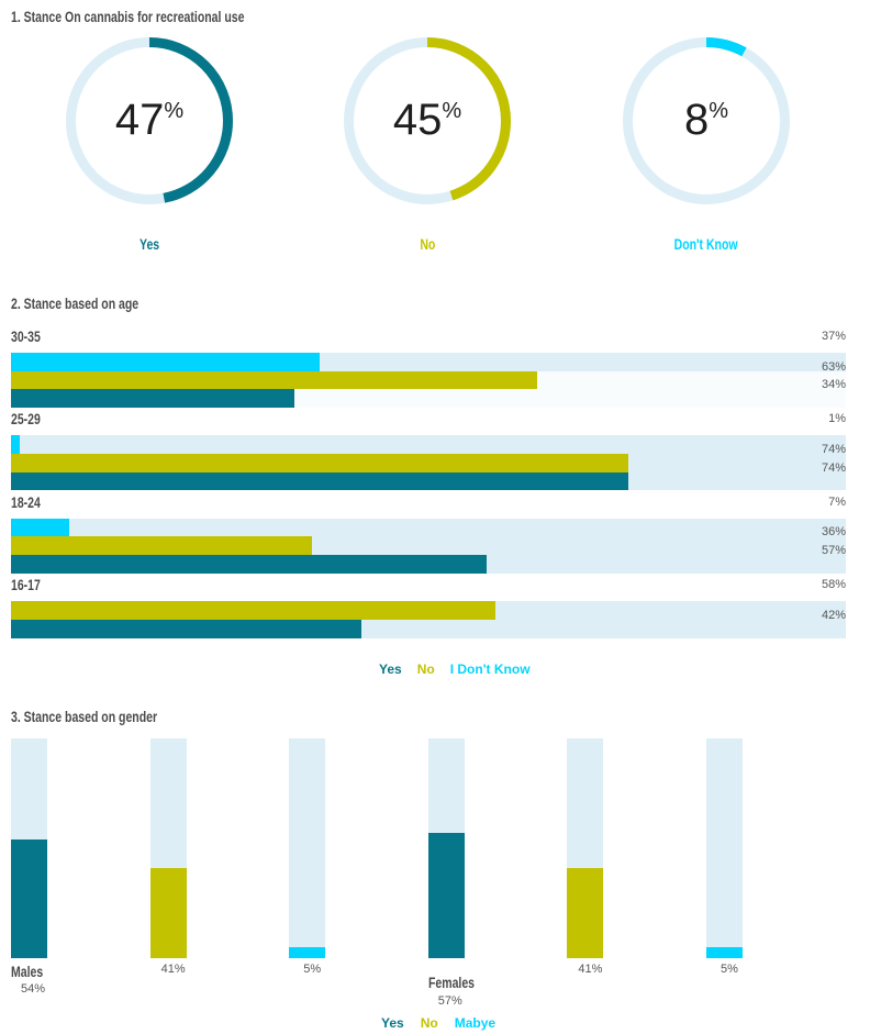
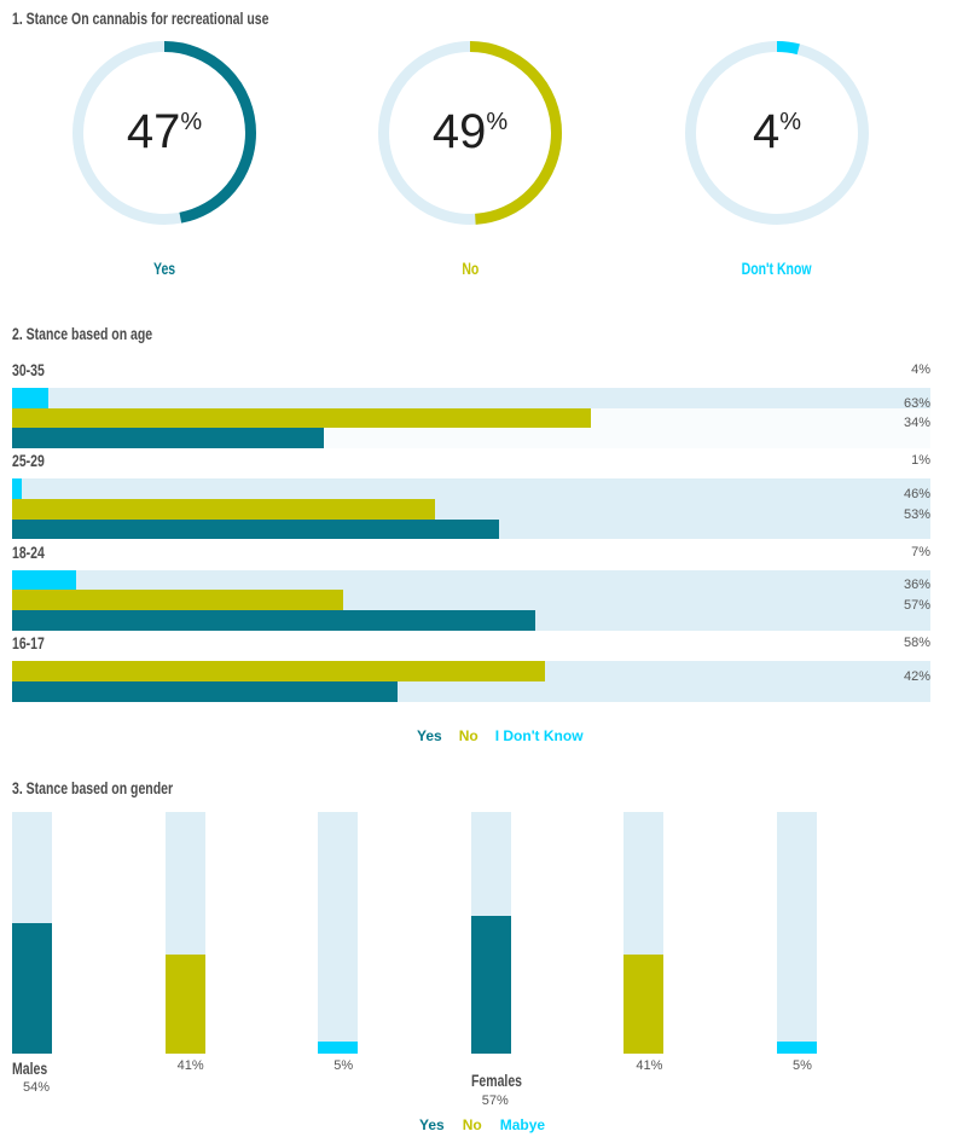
1. Stance On cannabis for recreational use/No: 45 -> 49
1. Stance On cannabis for recreational use/Don't Know: 8 -> 4
2. Stance based on age/I Don't Know/30-35: 37% -> 4%
2. Stance based on age/Yes/25-29: 74% -> 53%
2. Stance based on age/No/25-29: 74% -> 46%
